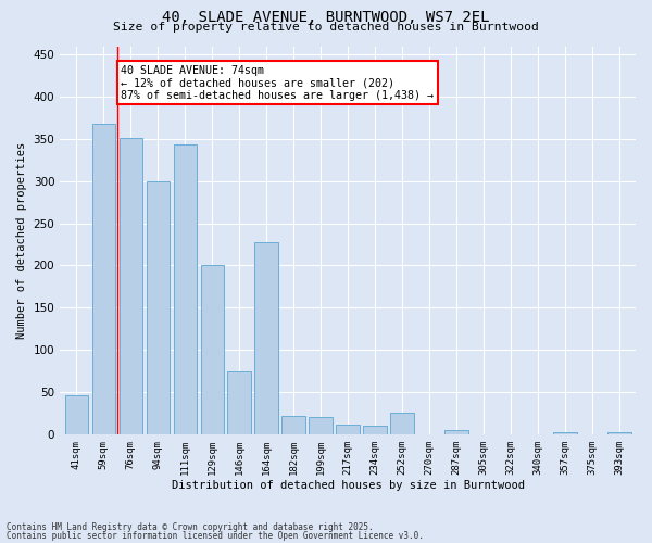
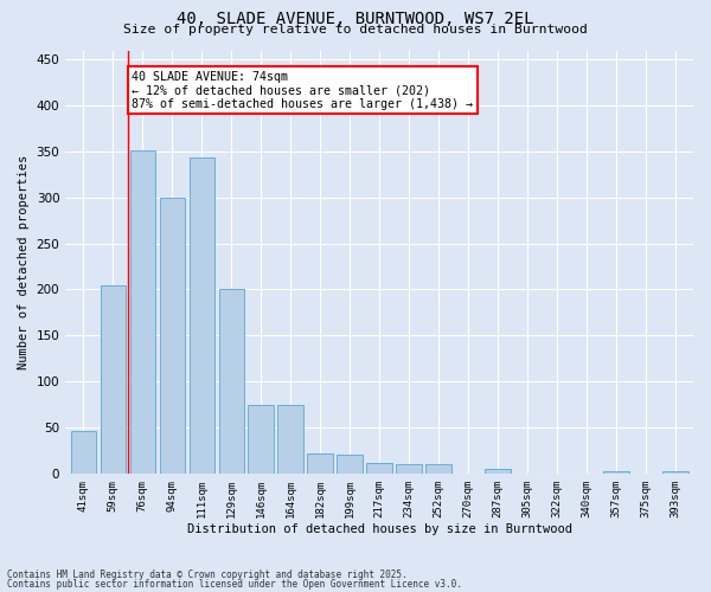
59sqm: 368 -> 204
164sqm: 228 -> 74
252sqm: 26 -> 10
